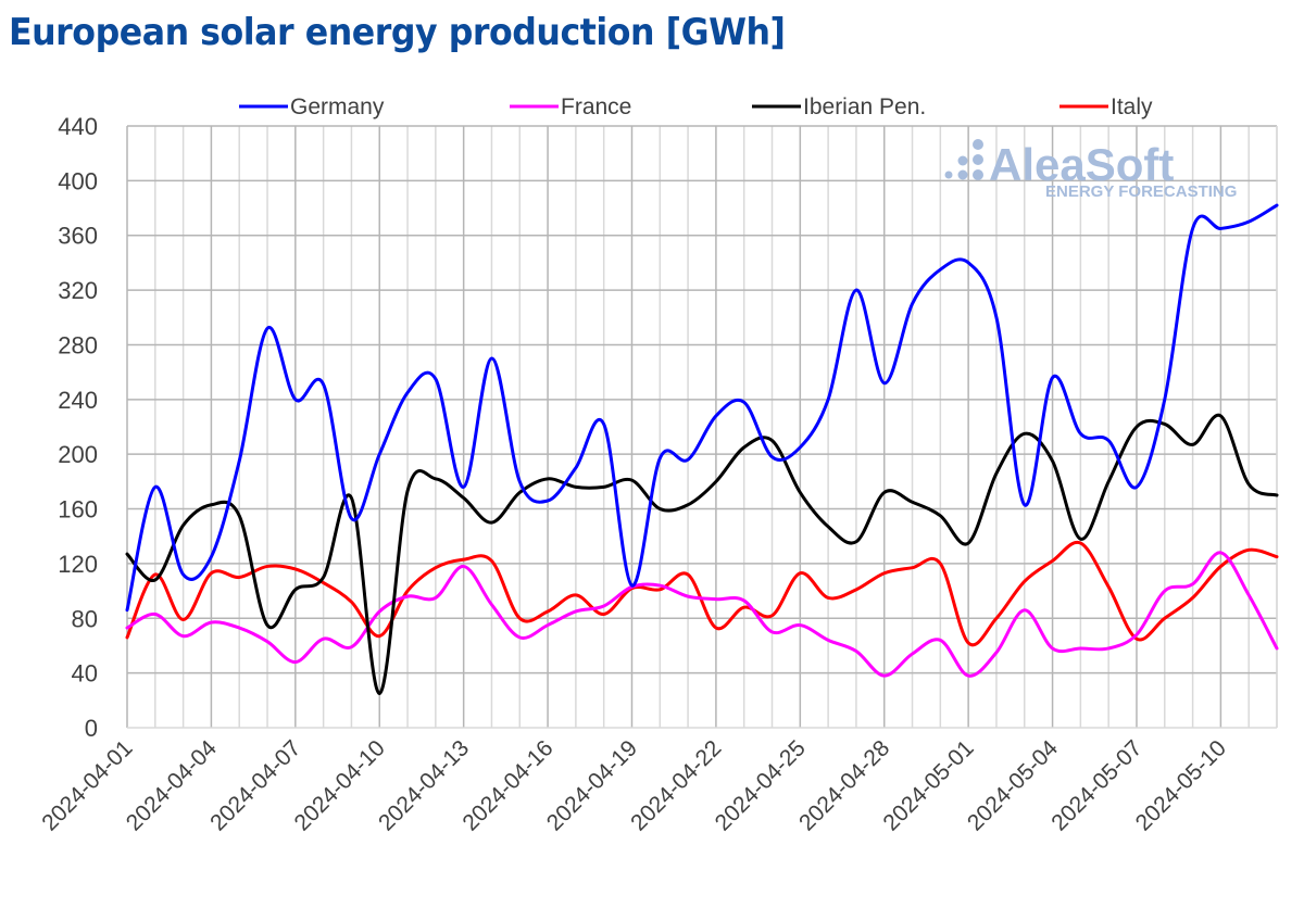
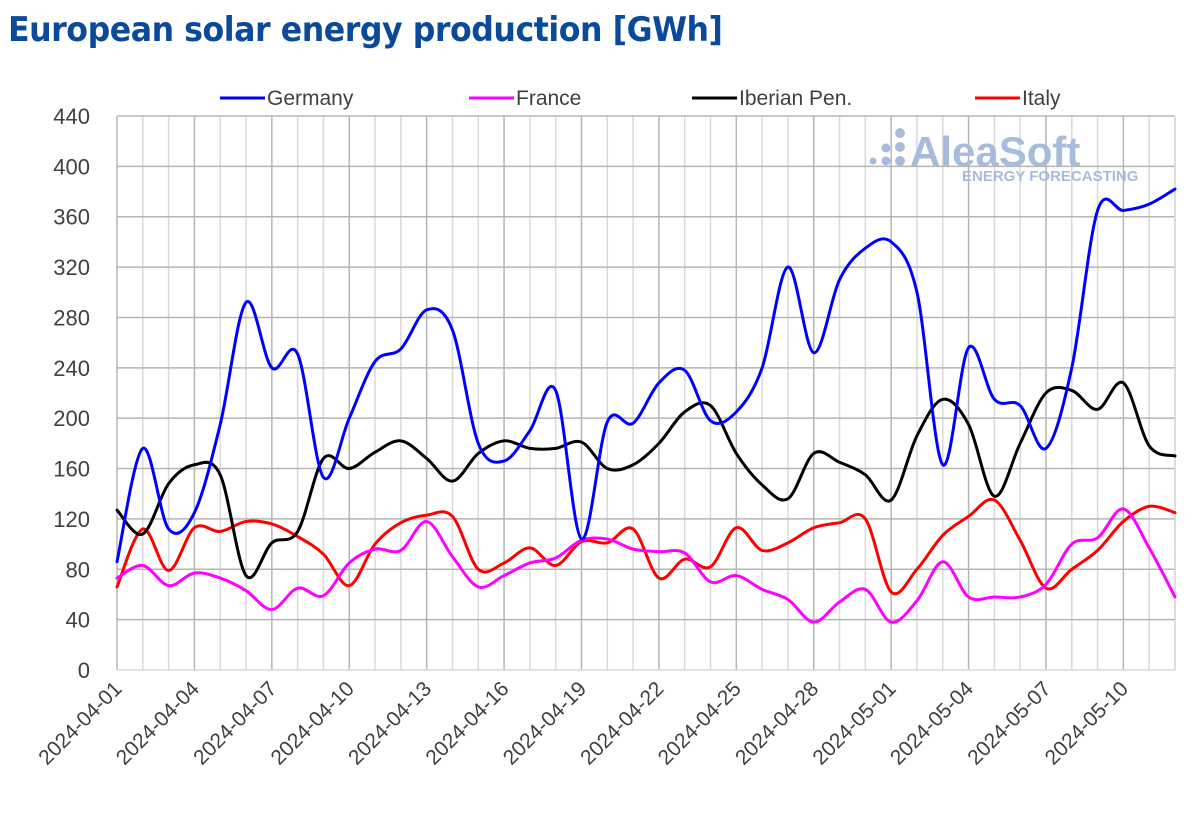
Iberian Pen./2024-04-10: 25 -> 160
Germany/2024-04-13: 176 -> 286
